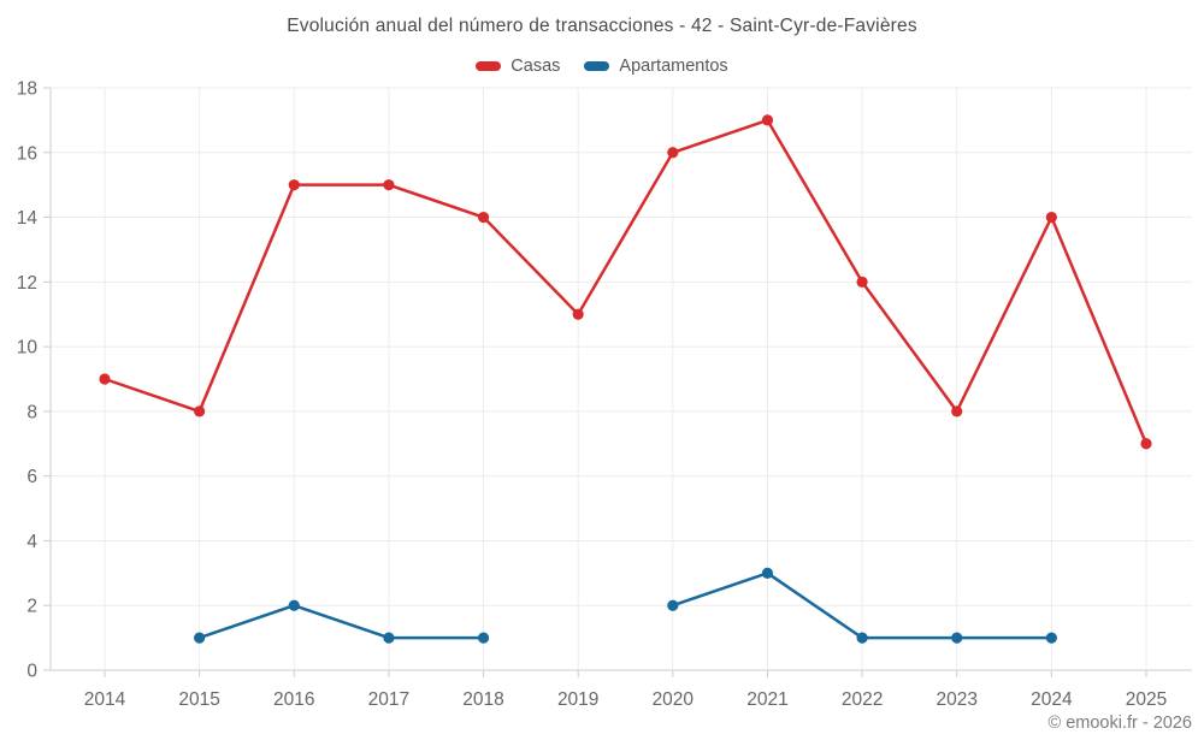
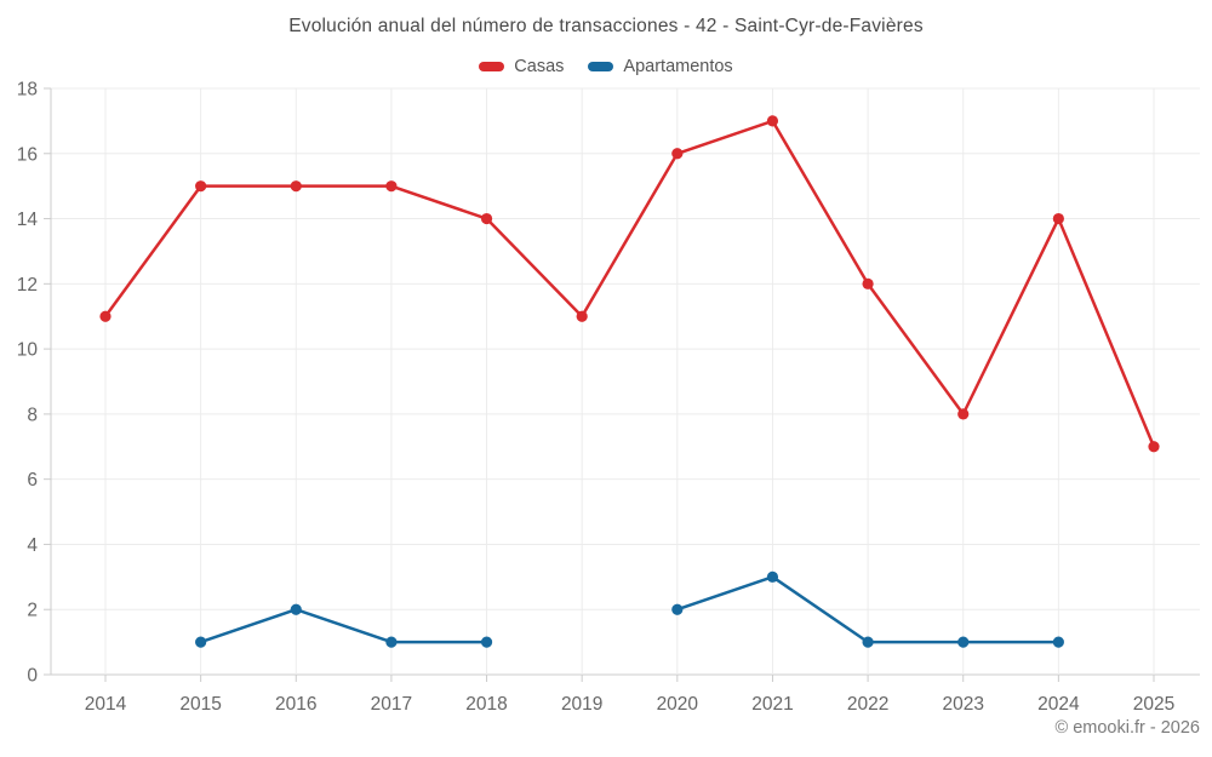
Casas/2014: 9 -> 11
Casas/2015: 8 -> 15
